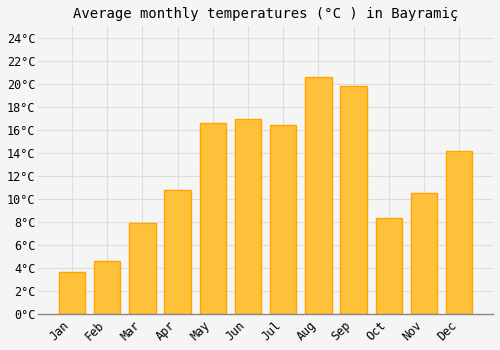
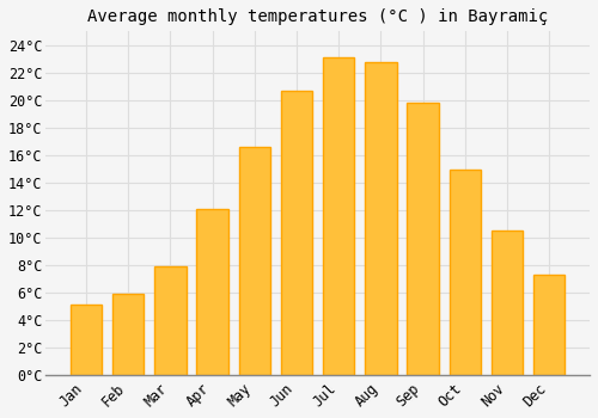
Jan: 3.6°C -> 5.1°C
Feb: 4.6°C -> 5.9°C
Apr: 10.8°C -> 12.1°C
Jun: 16.9°C -> 20.7°C
Jul: 16.4°C -> 23.1°C
Aug: 20.6°C -> 22.8°C
Oct: 8.3°C -> 14.9°C
Dec: 14.2°C -> 7.3°C
